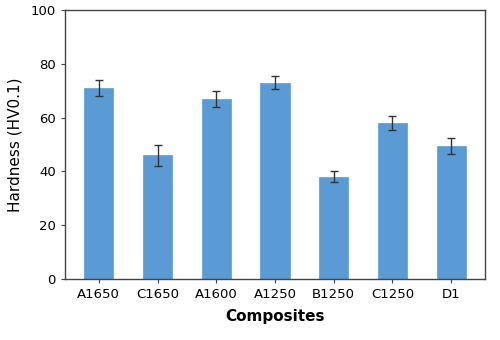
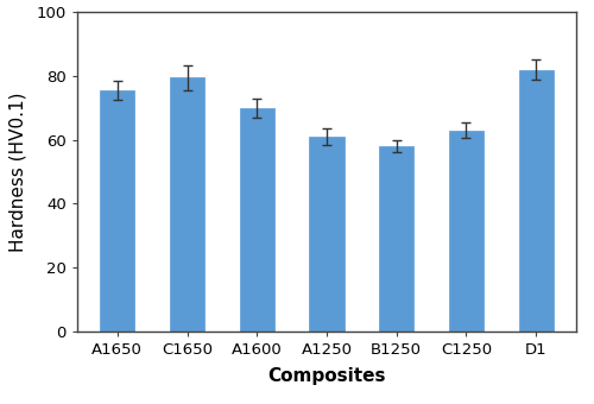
A1650: 71.0 -> 75.5
C1650: 46.0 -> 79.5
A1600: 67.0 -> 70.0
A1250: 73.0 -> 61.0
B1250: 38.0 -> 58.0
C1250: 58.0 -> 63.0
D1: 49.5 -> 82.0
